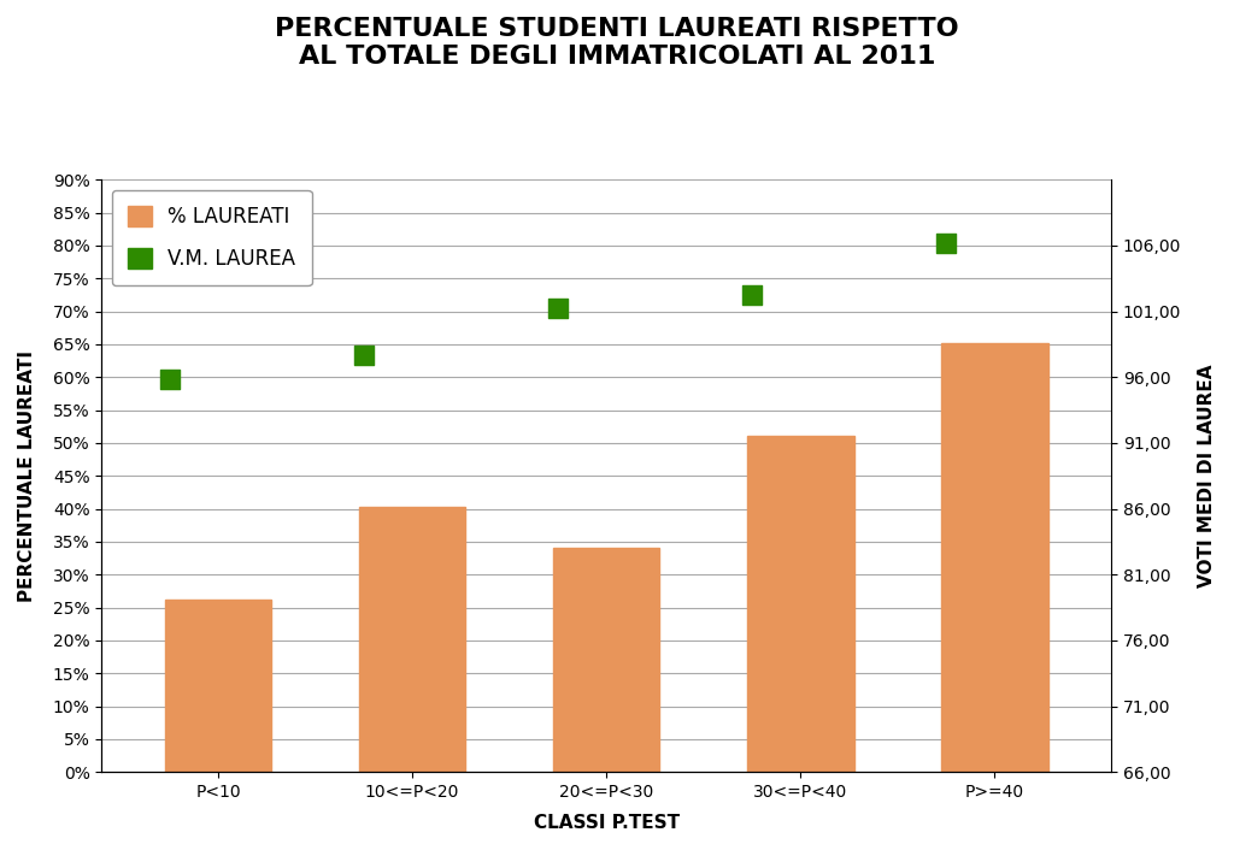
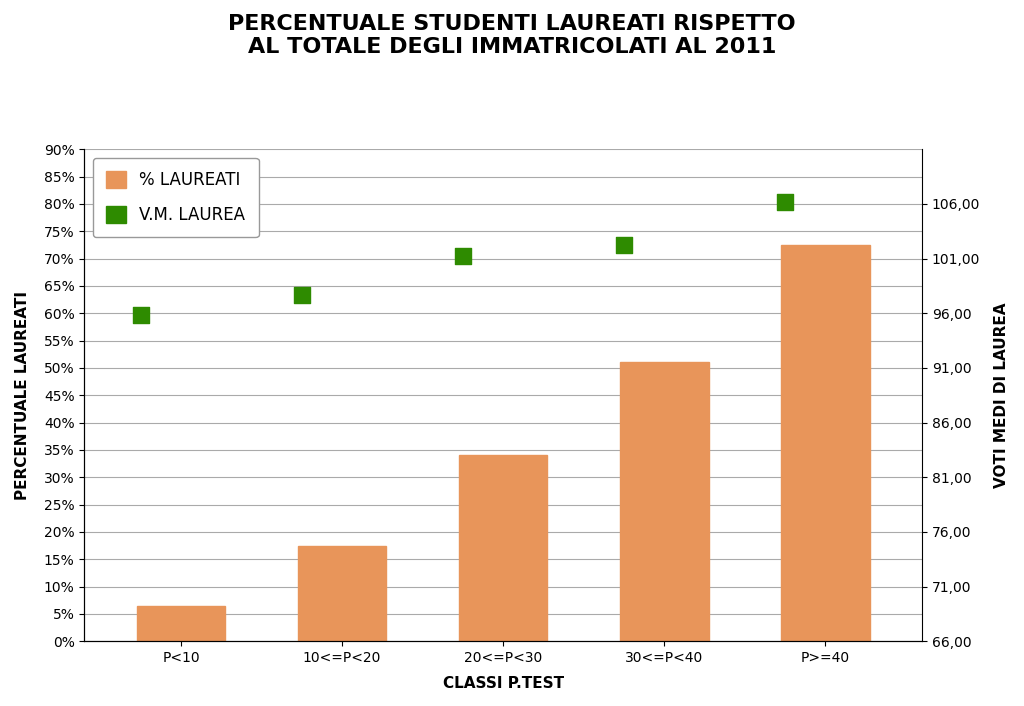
% LAUREATI/P<10: 26.2% -> 6.5%
% LAUREATI/10<=P<20: 40.2% -> 17.5%
% LAUREATI/P>=40: 65.2% -> 72.5%
